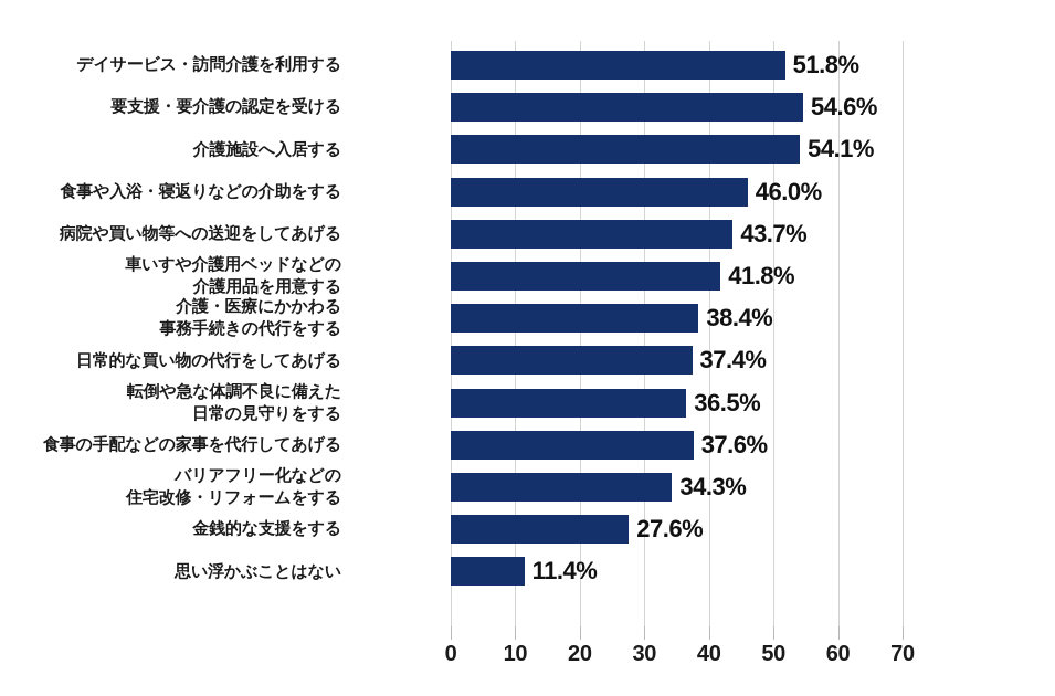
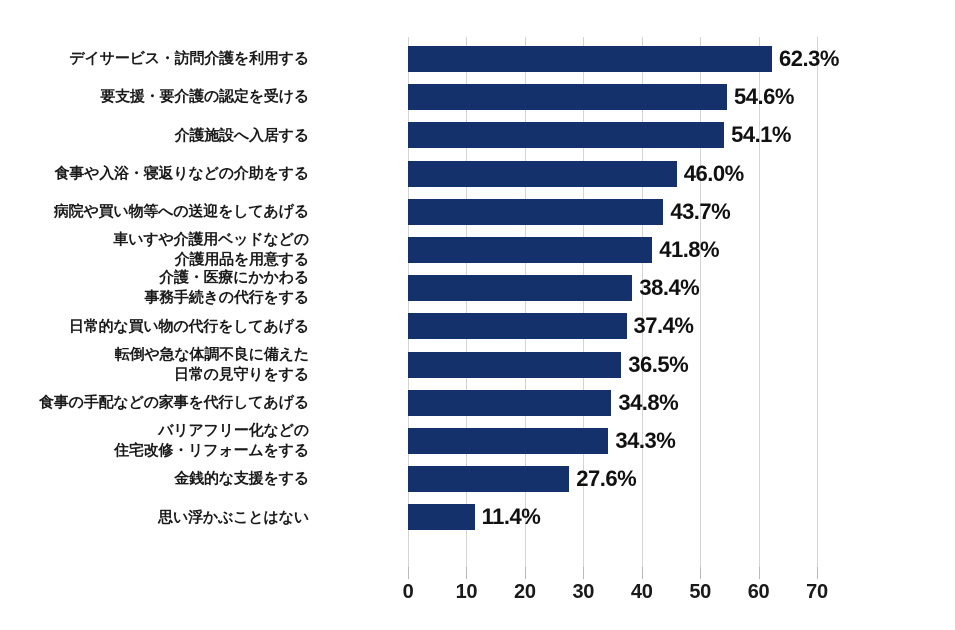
デイサービス・訪問介護を利用する: 51.8% -> 62.3%
食事の手配などの家事を代行してあげる: 37.6% -> 34.8%
